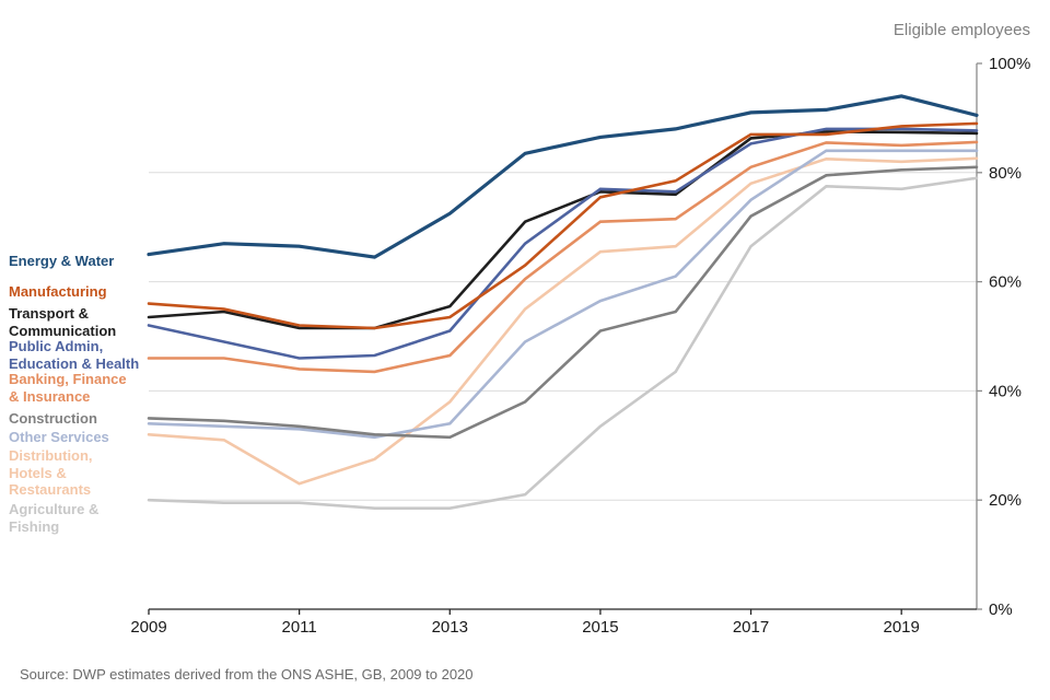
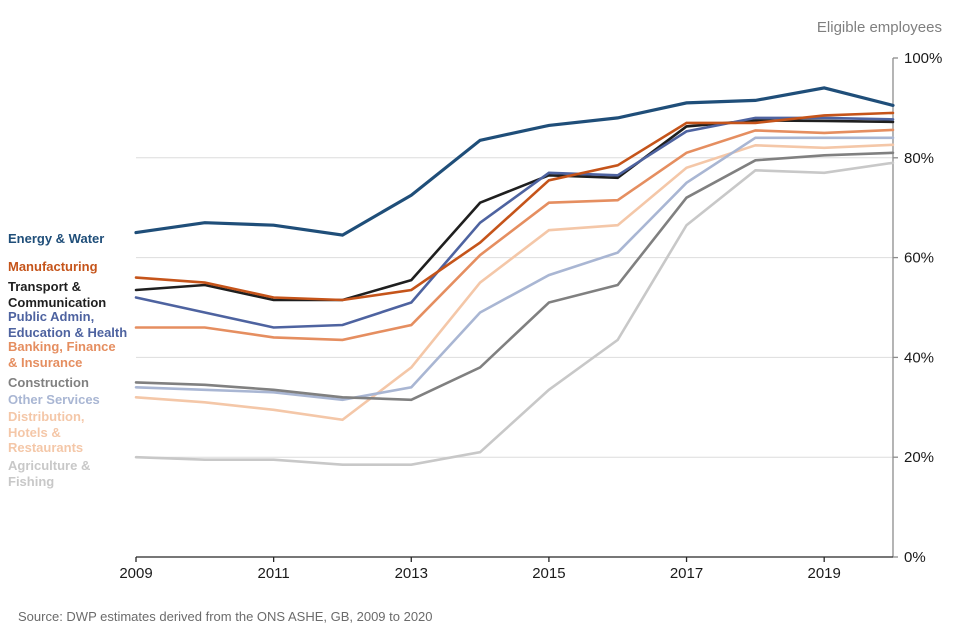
Distribution, Hotels & Restaurants/2011: 23% -> 30%
